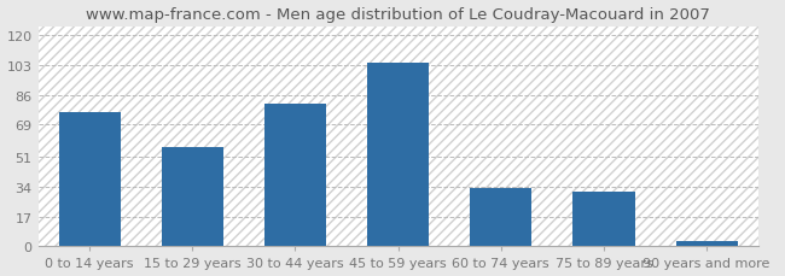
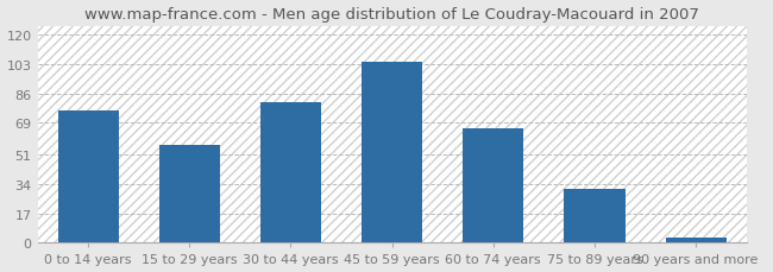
60 to 74 years: 33 -> 66
